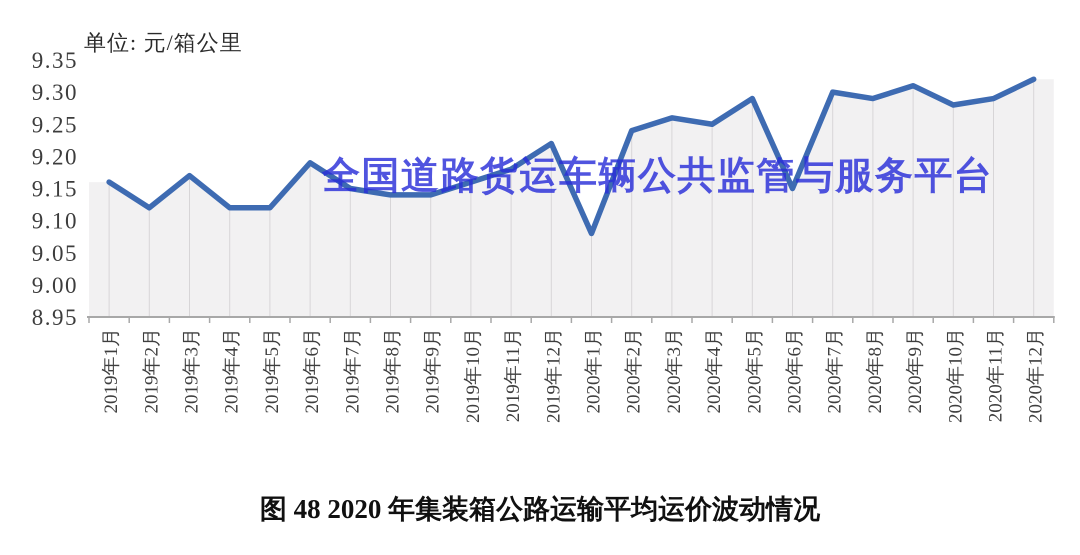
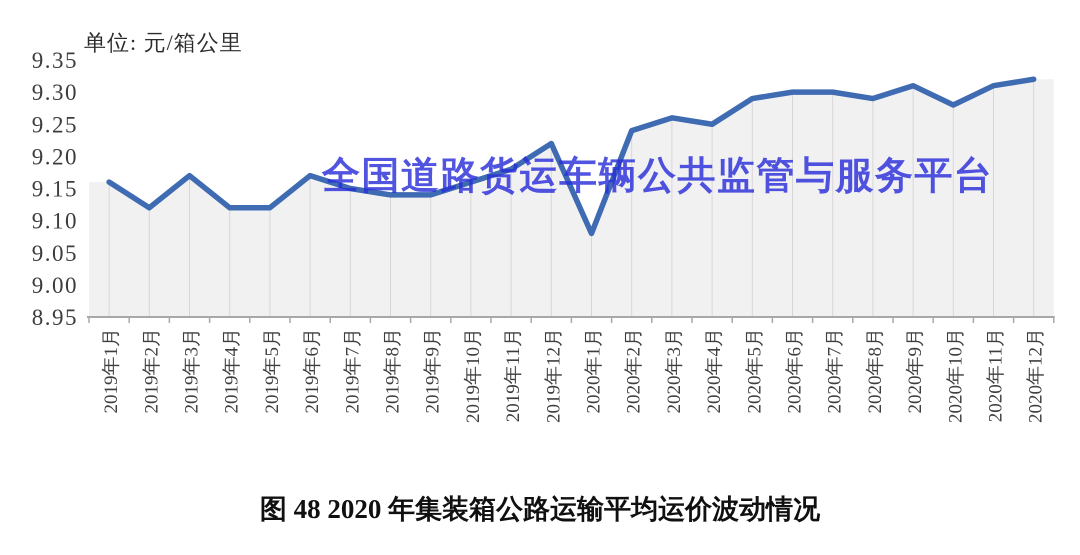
2019年6月: 9.19 -> 9.17
2020年6月: 9.15 -> 9.30
2020年11月: 9.29 -> 9.31
